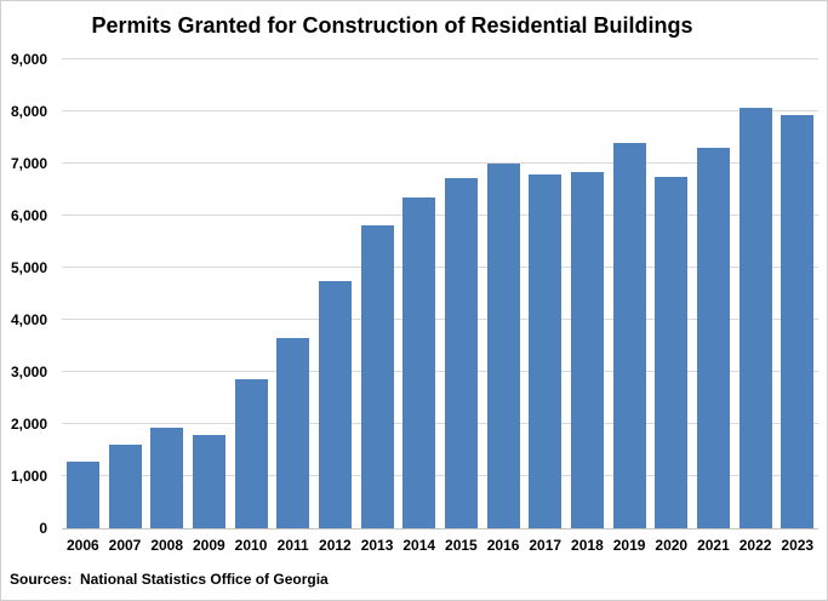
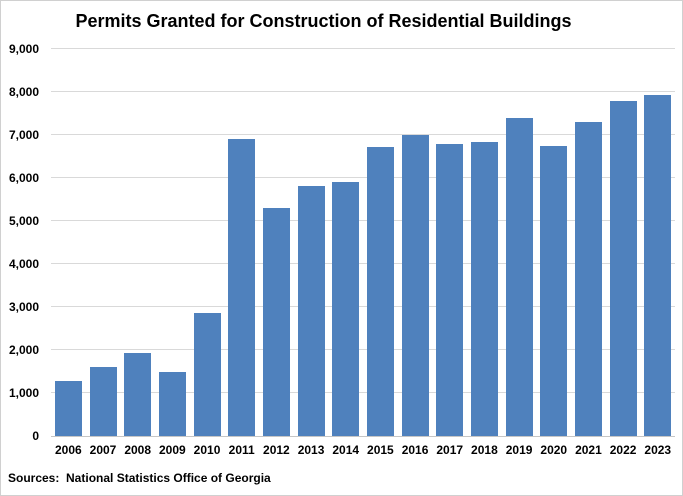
2009: 1800 -> 1500
2011: 3600 -> 6900
2012: 4800 -> 5300
2014: 6400 -> 5900
2022: 8100 -> 7800
